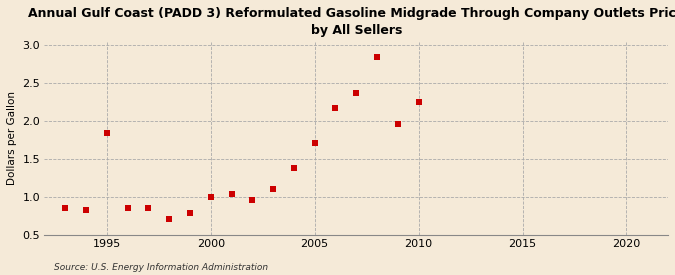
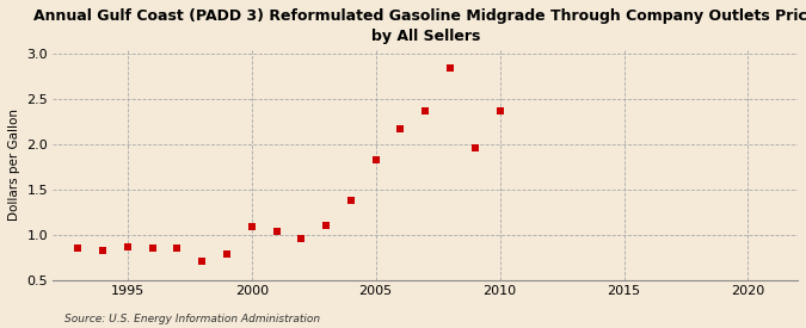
1995: 1.84 -> 0.87
2000: 1.00 -> 1.09
2005: 1.70 -> 1.83
2010: 2.24 -> 2.36
